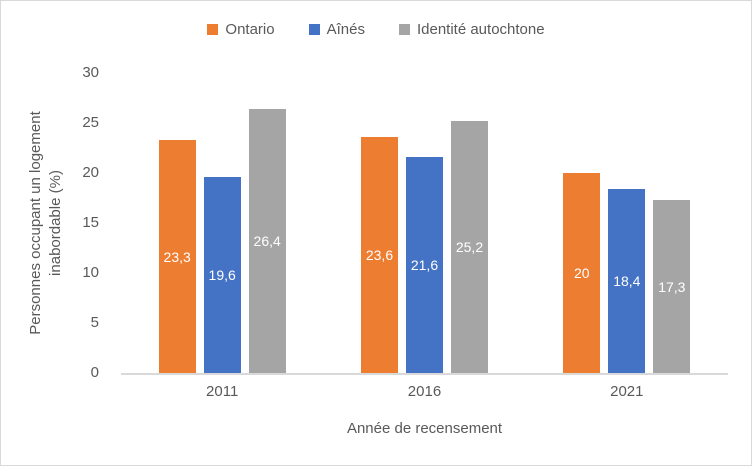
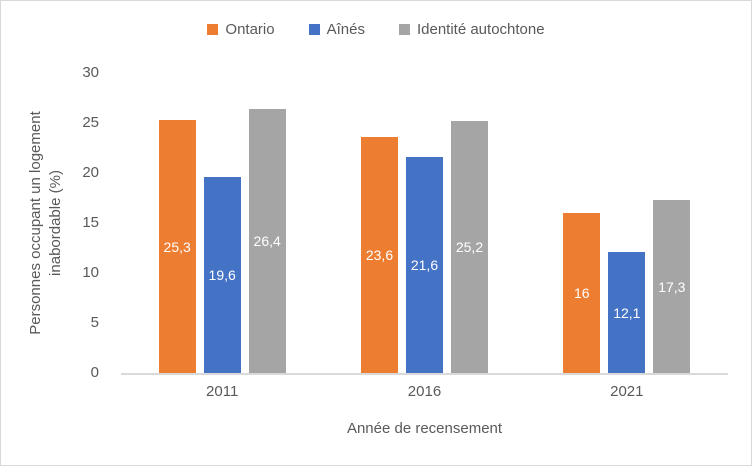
Ontario/2011: 23,3 -> 25,3
Ontario/2021: 20 -> 16
Aînés/2021: 18,4 -> 12,1
